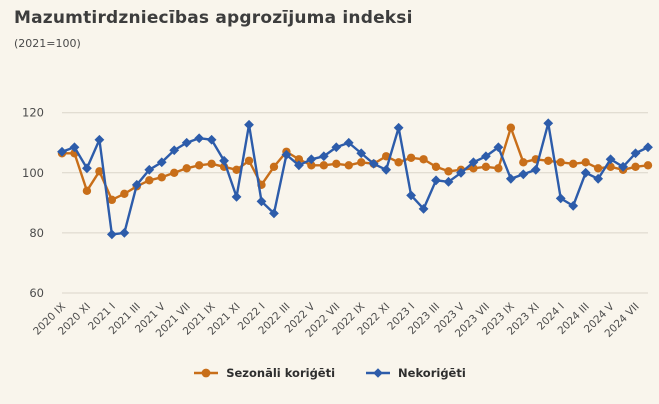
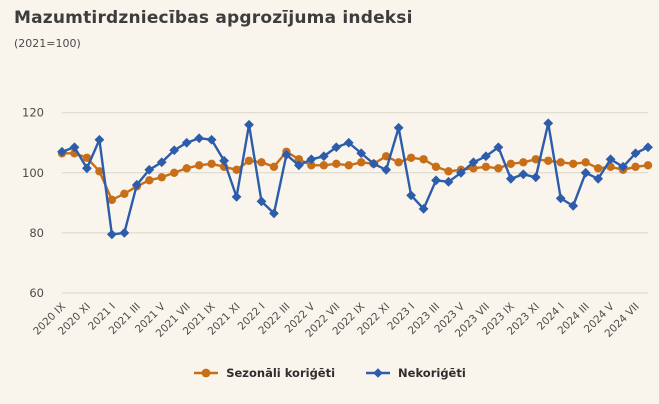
Sezonāli koriģēti/2020 XI: 94 -> 105
Sezonāli koriģēti/2022 I: 96 -> 104
Sezonāli koriģēti/2023 IX: 115 -> 103
Nekoriģēti/2023 XI: 101 -> 98
